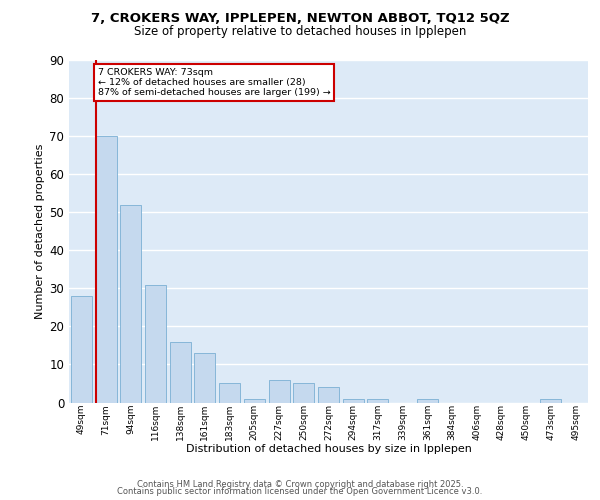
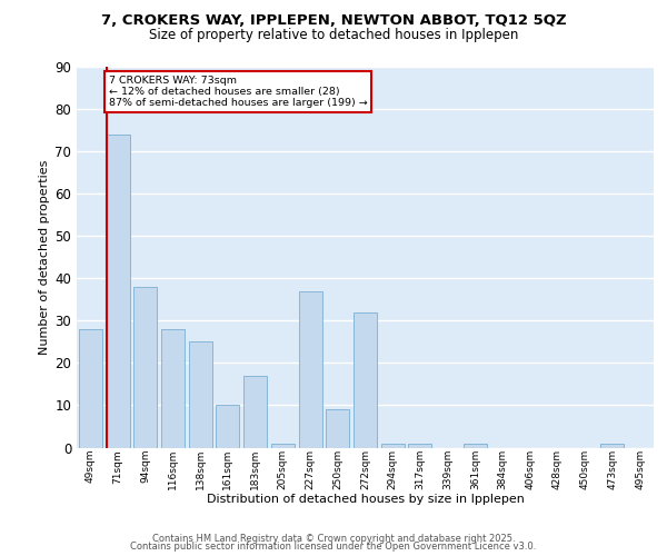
71sqm: 70 -> 74
94sqm: 52 -> 38
116sqm: 31 -> 28
138sqm: 16 -> 25
161sqm: 13 -> 10
183sqm: 5 -> 17
227sqm: 6 -> 37
250sqm: 5 -> 9
272sqm: 4 -> 32
